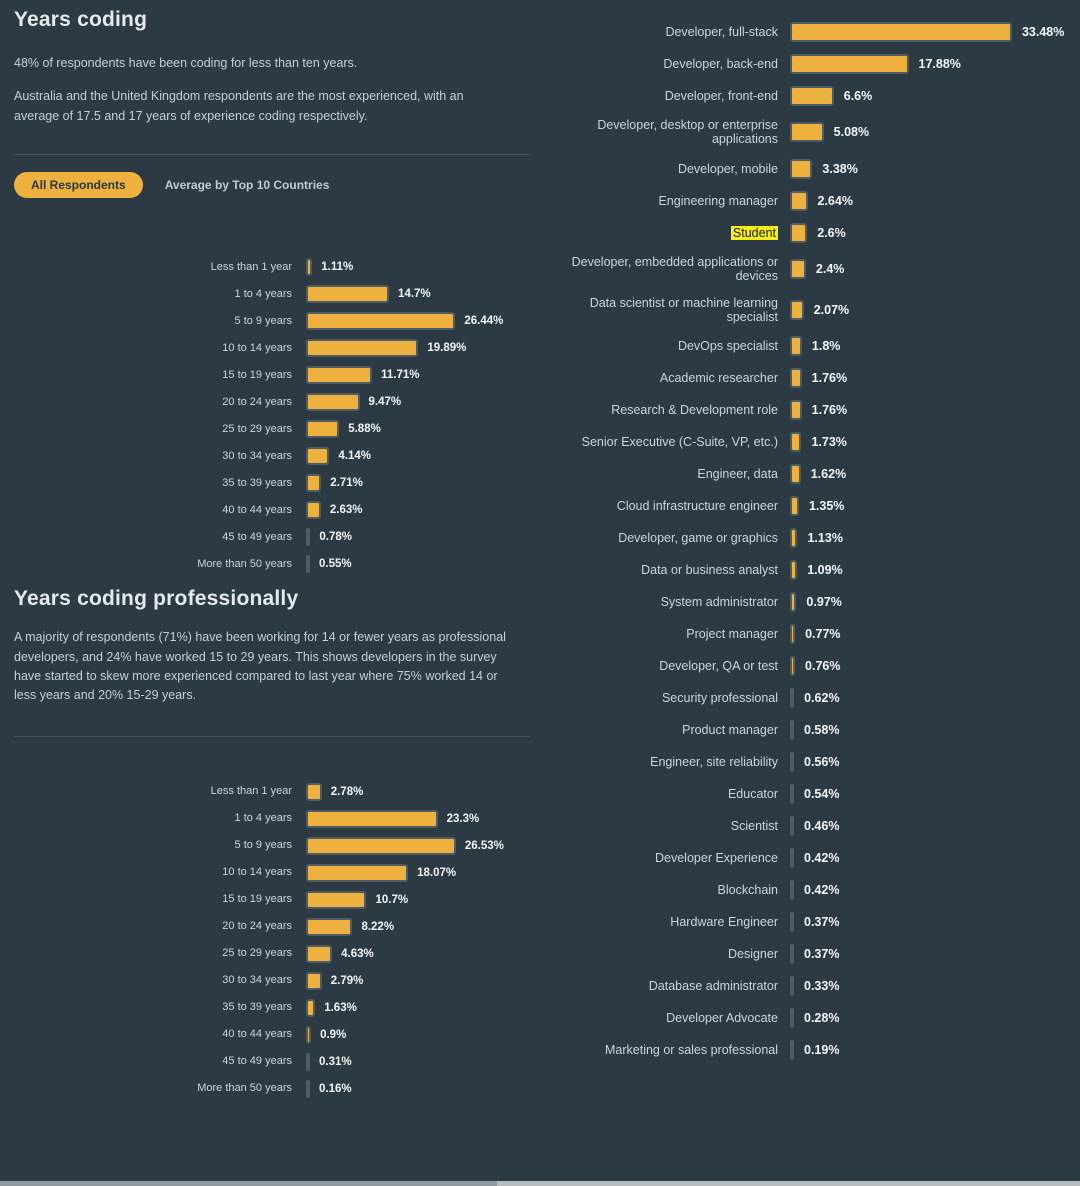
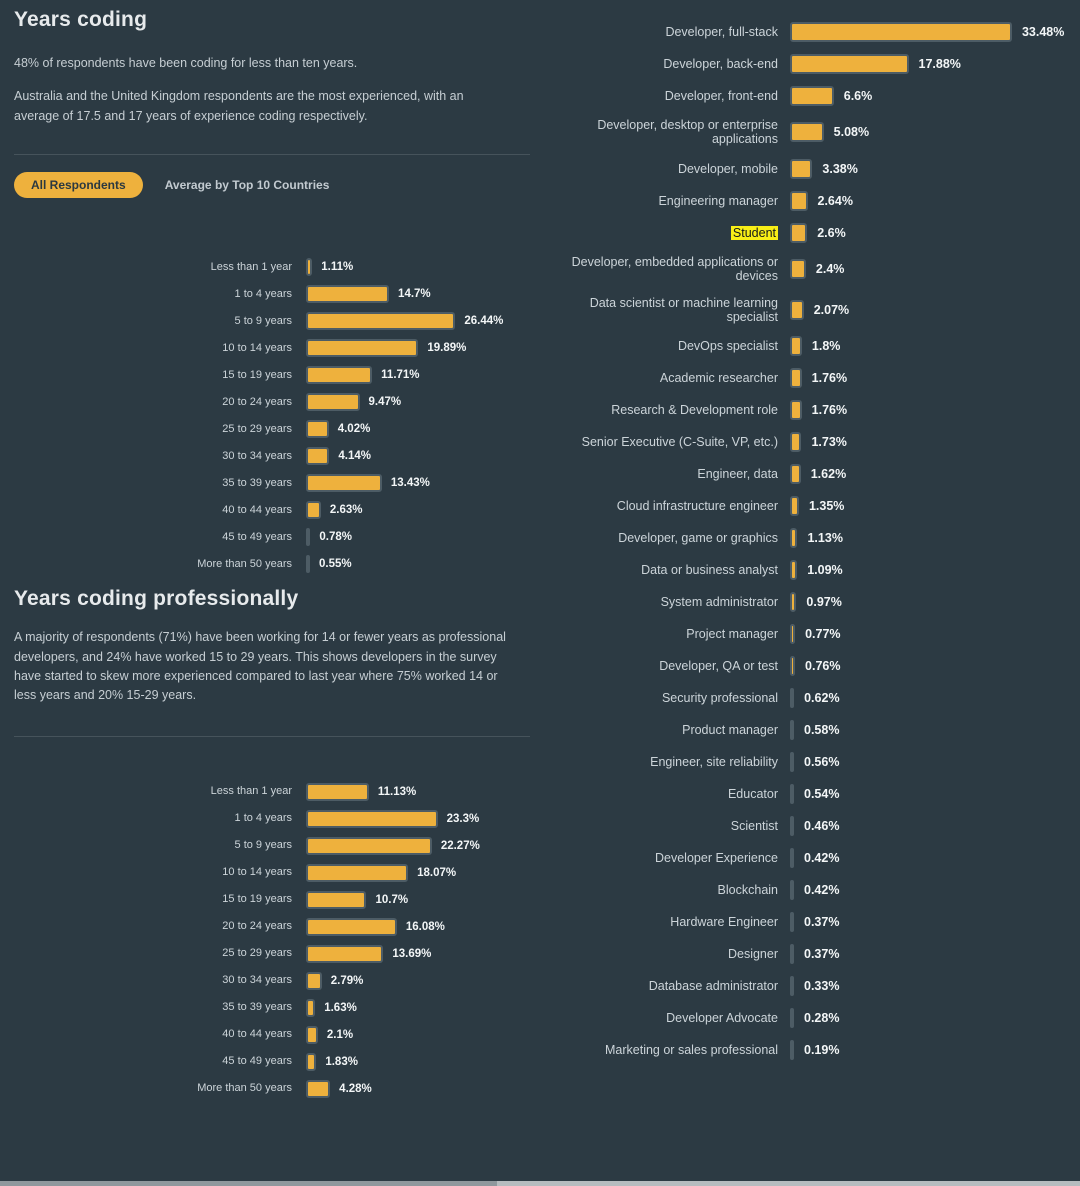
Years coding/25 to 29 years: 5.88% -> 4.02%
Years coding/35 to 39 years: 2.71% -> 13.43%
Years coding professionally/Less than 1 year: 2.78% -> 11.13%
Years coding professionally/5 to 9 years: 26.53% -> 22.27%
Years coding professionally/20 to 24 years: 8.22% -> 16.08%
Years coding professionally/25 to 29 years: 4.63% -> 13.69%
Years coding professionally/40 to 44 years: 0.9% -> 2.1%
Years coding professionally/45 to 49 years: 0.31% -> 1.83%
Years coding professionally/More than 50 years: 0.16% -> 4.28%
